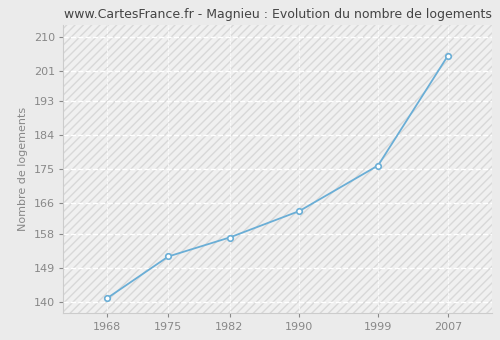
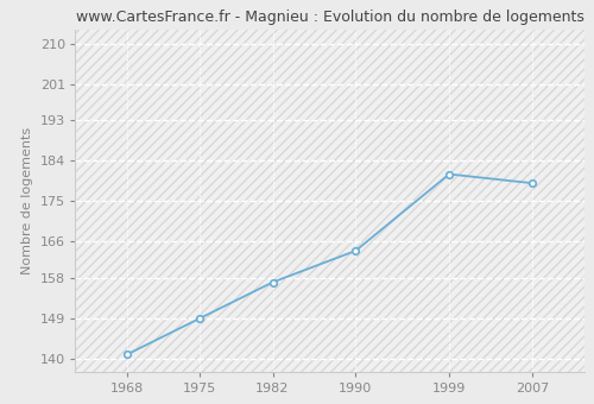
1975: 152 -> 149
1999: 176 -> 181
2007: 205 -> 179
